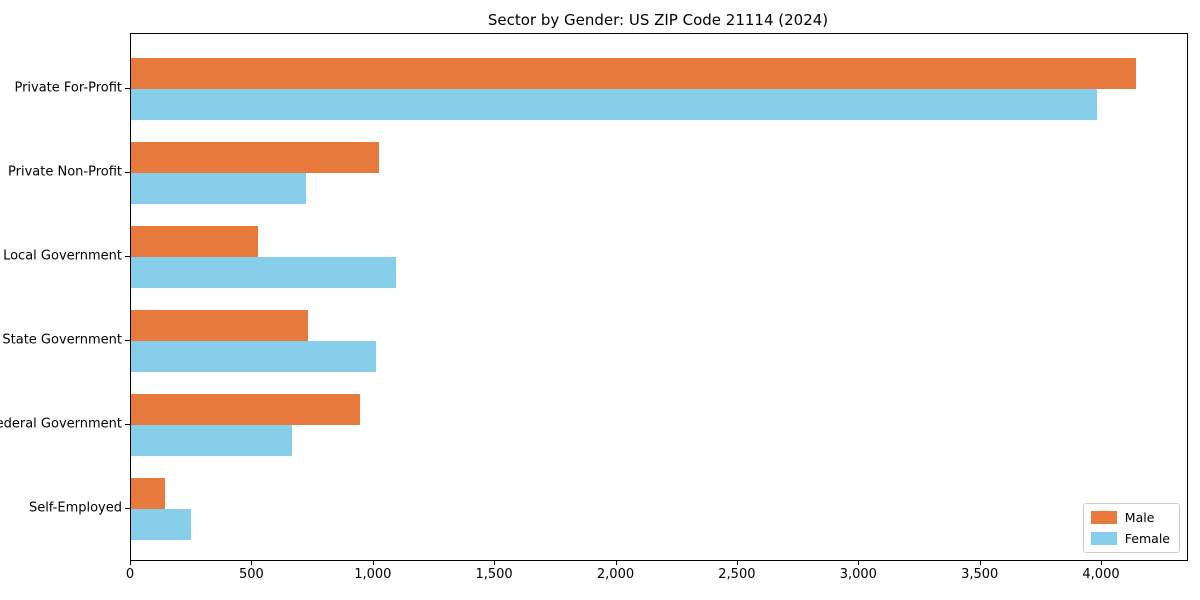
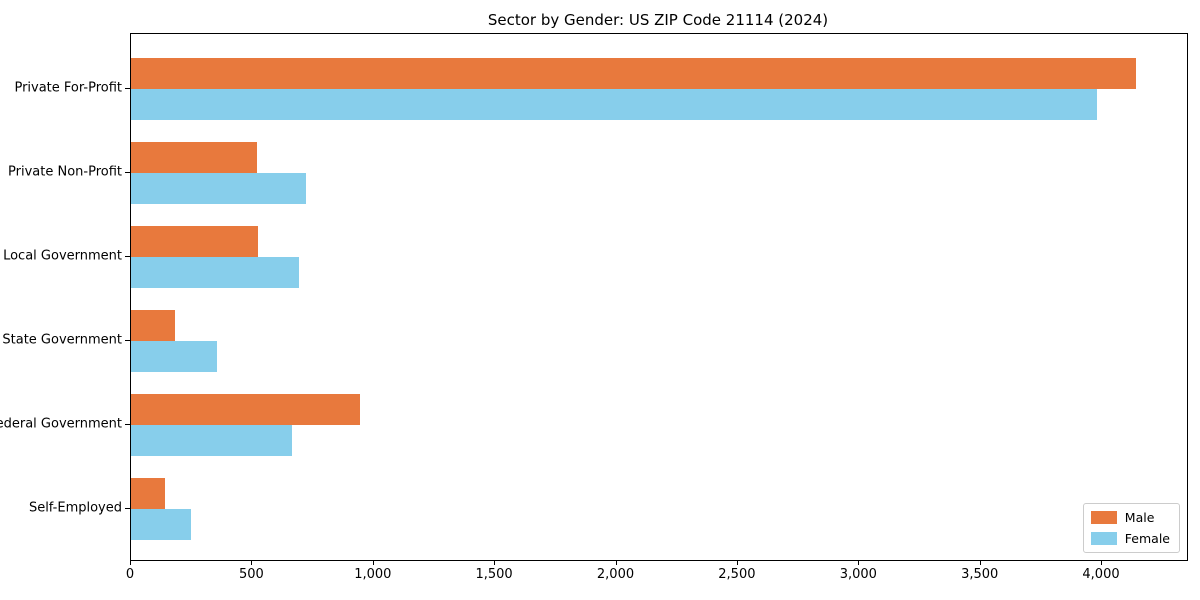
Male/Private Non-Profit: 1020 -> 520
Female/Local Government: 1090 -> 690
Male/State Government: 730 -> 180
Female/State Government: 1010 -> 360
